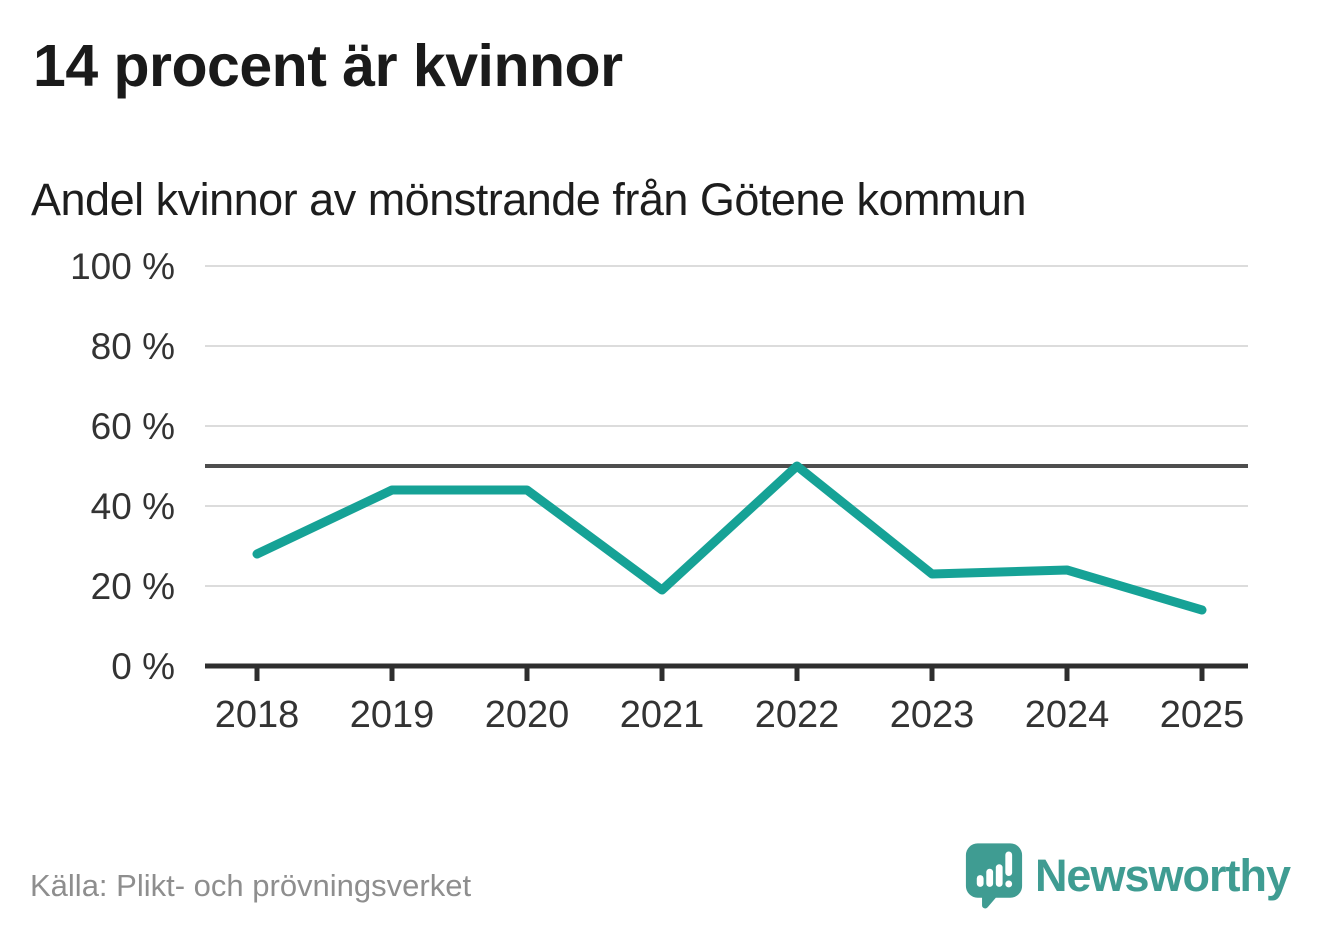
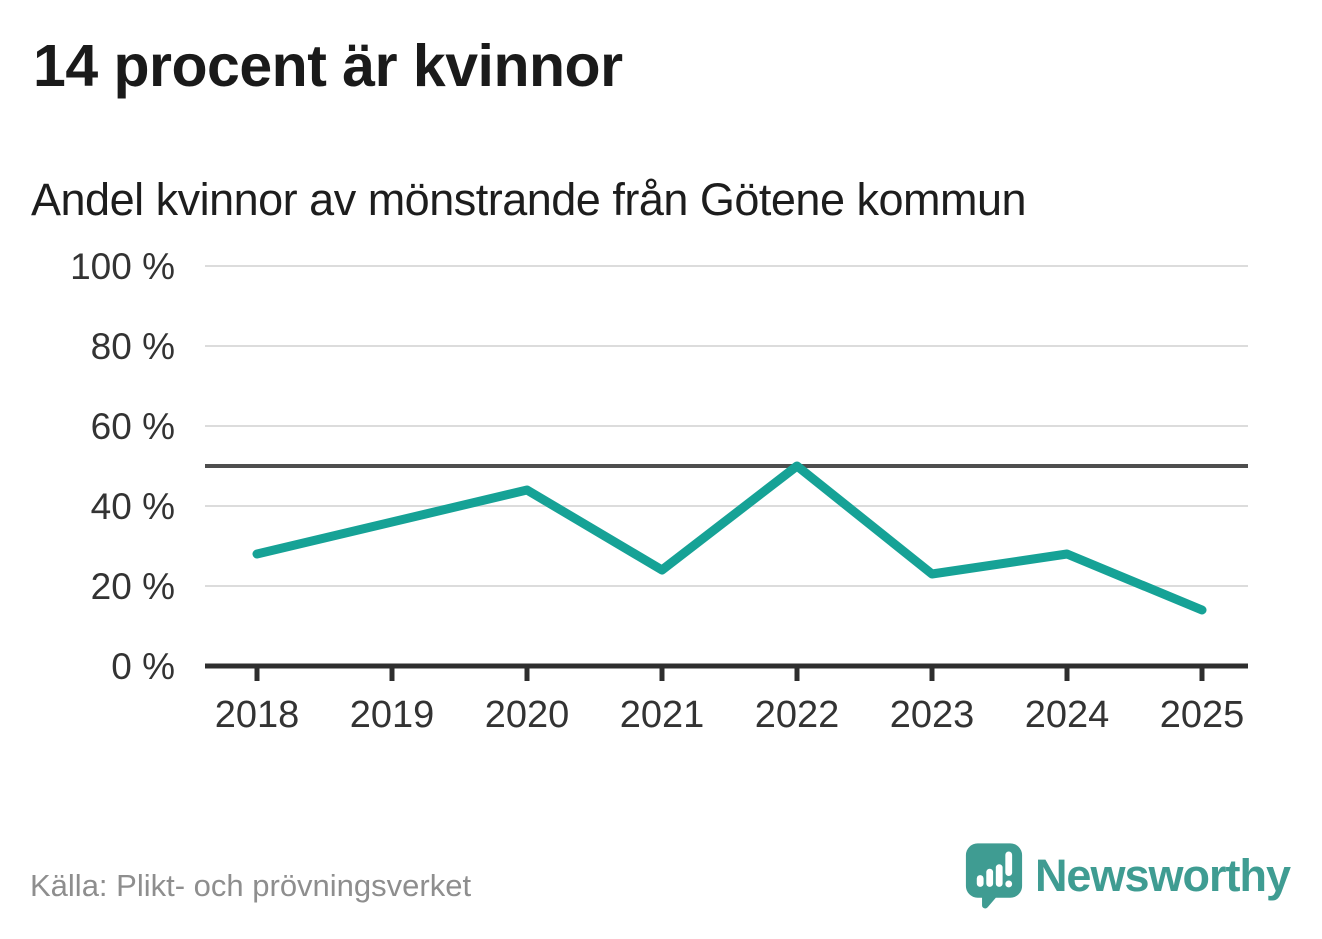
2019: 44% -> 36%
2021: 19% -> 24%
2024: 24% -> 28%
